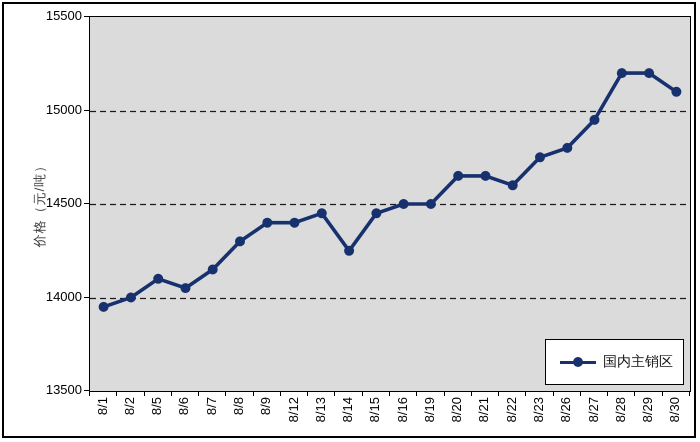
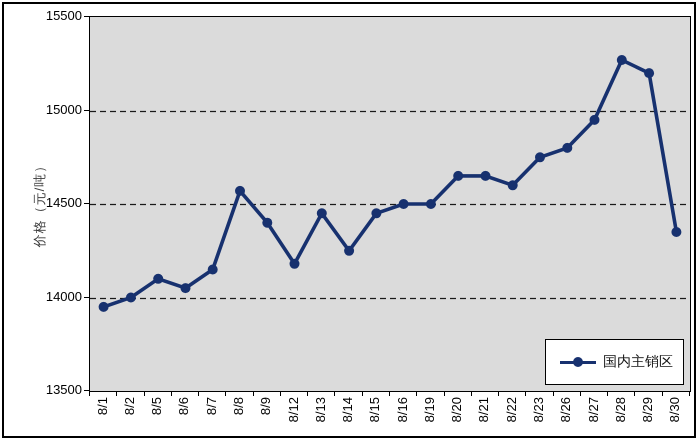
8/8: 14300 -> 14570
8/12: 14400 -> 14180
8/28: 15200 -> 15270
8/30: 15100 -> 14350
